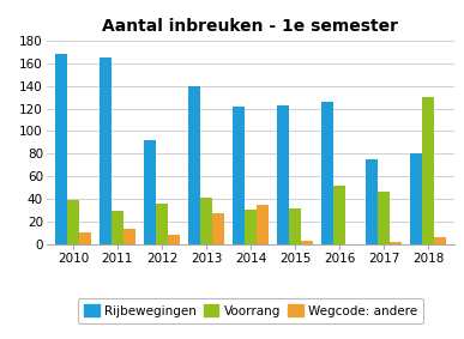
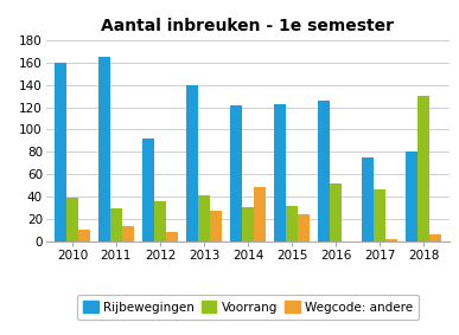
Rijbewegingen/2010: 168 -> 160
Wegcode: andere/2014: 35 -> 48
Wegcode: andere/2015: 3 -> 24
